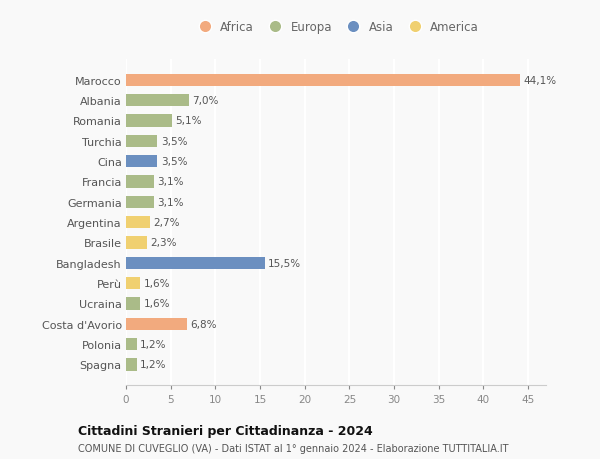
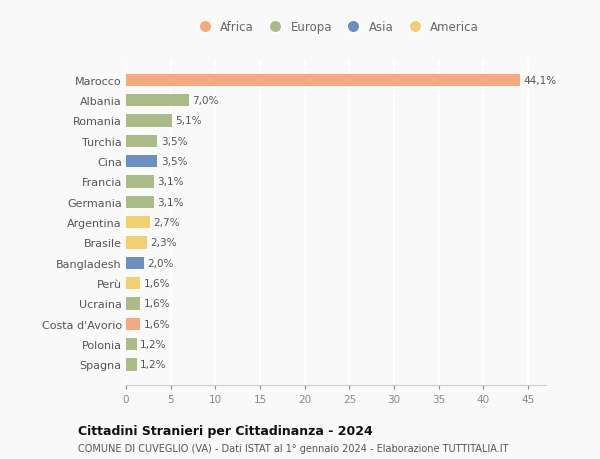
Bangladesh: 15,5% -> 2,0%
Costa d'Avorio: 6,8% -> 1,6%
